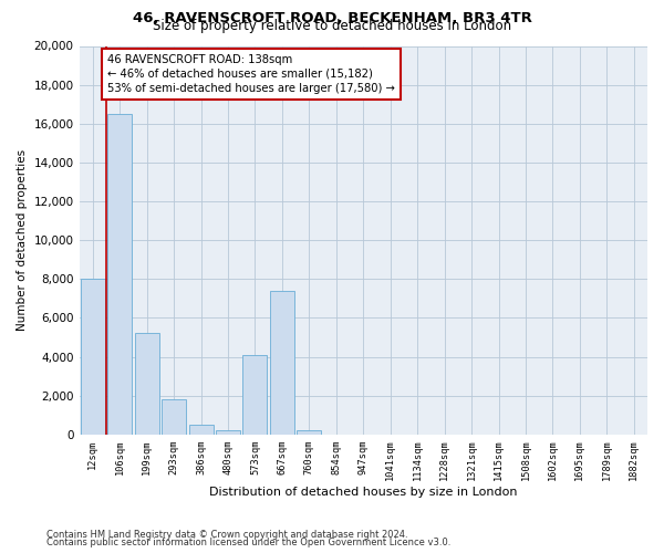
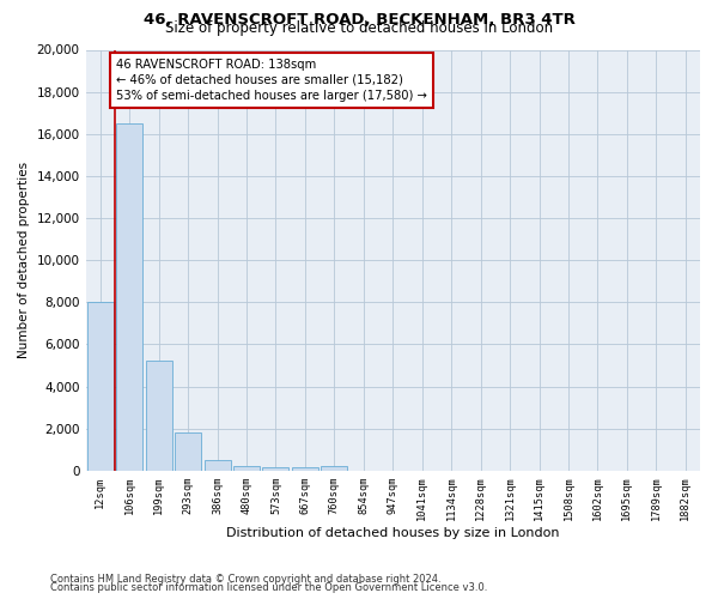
573sqm: 4,100 -> 200
667sqm: 7,400 -> 200
